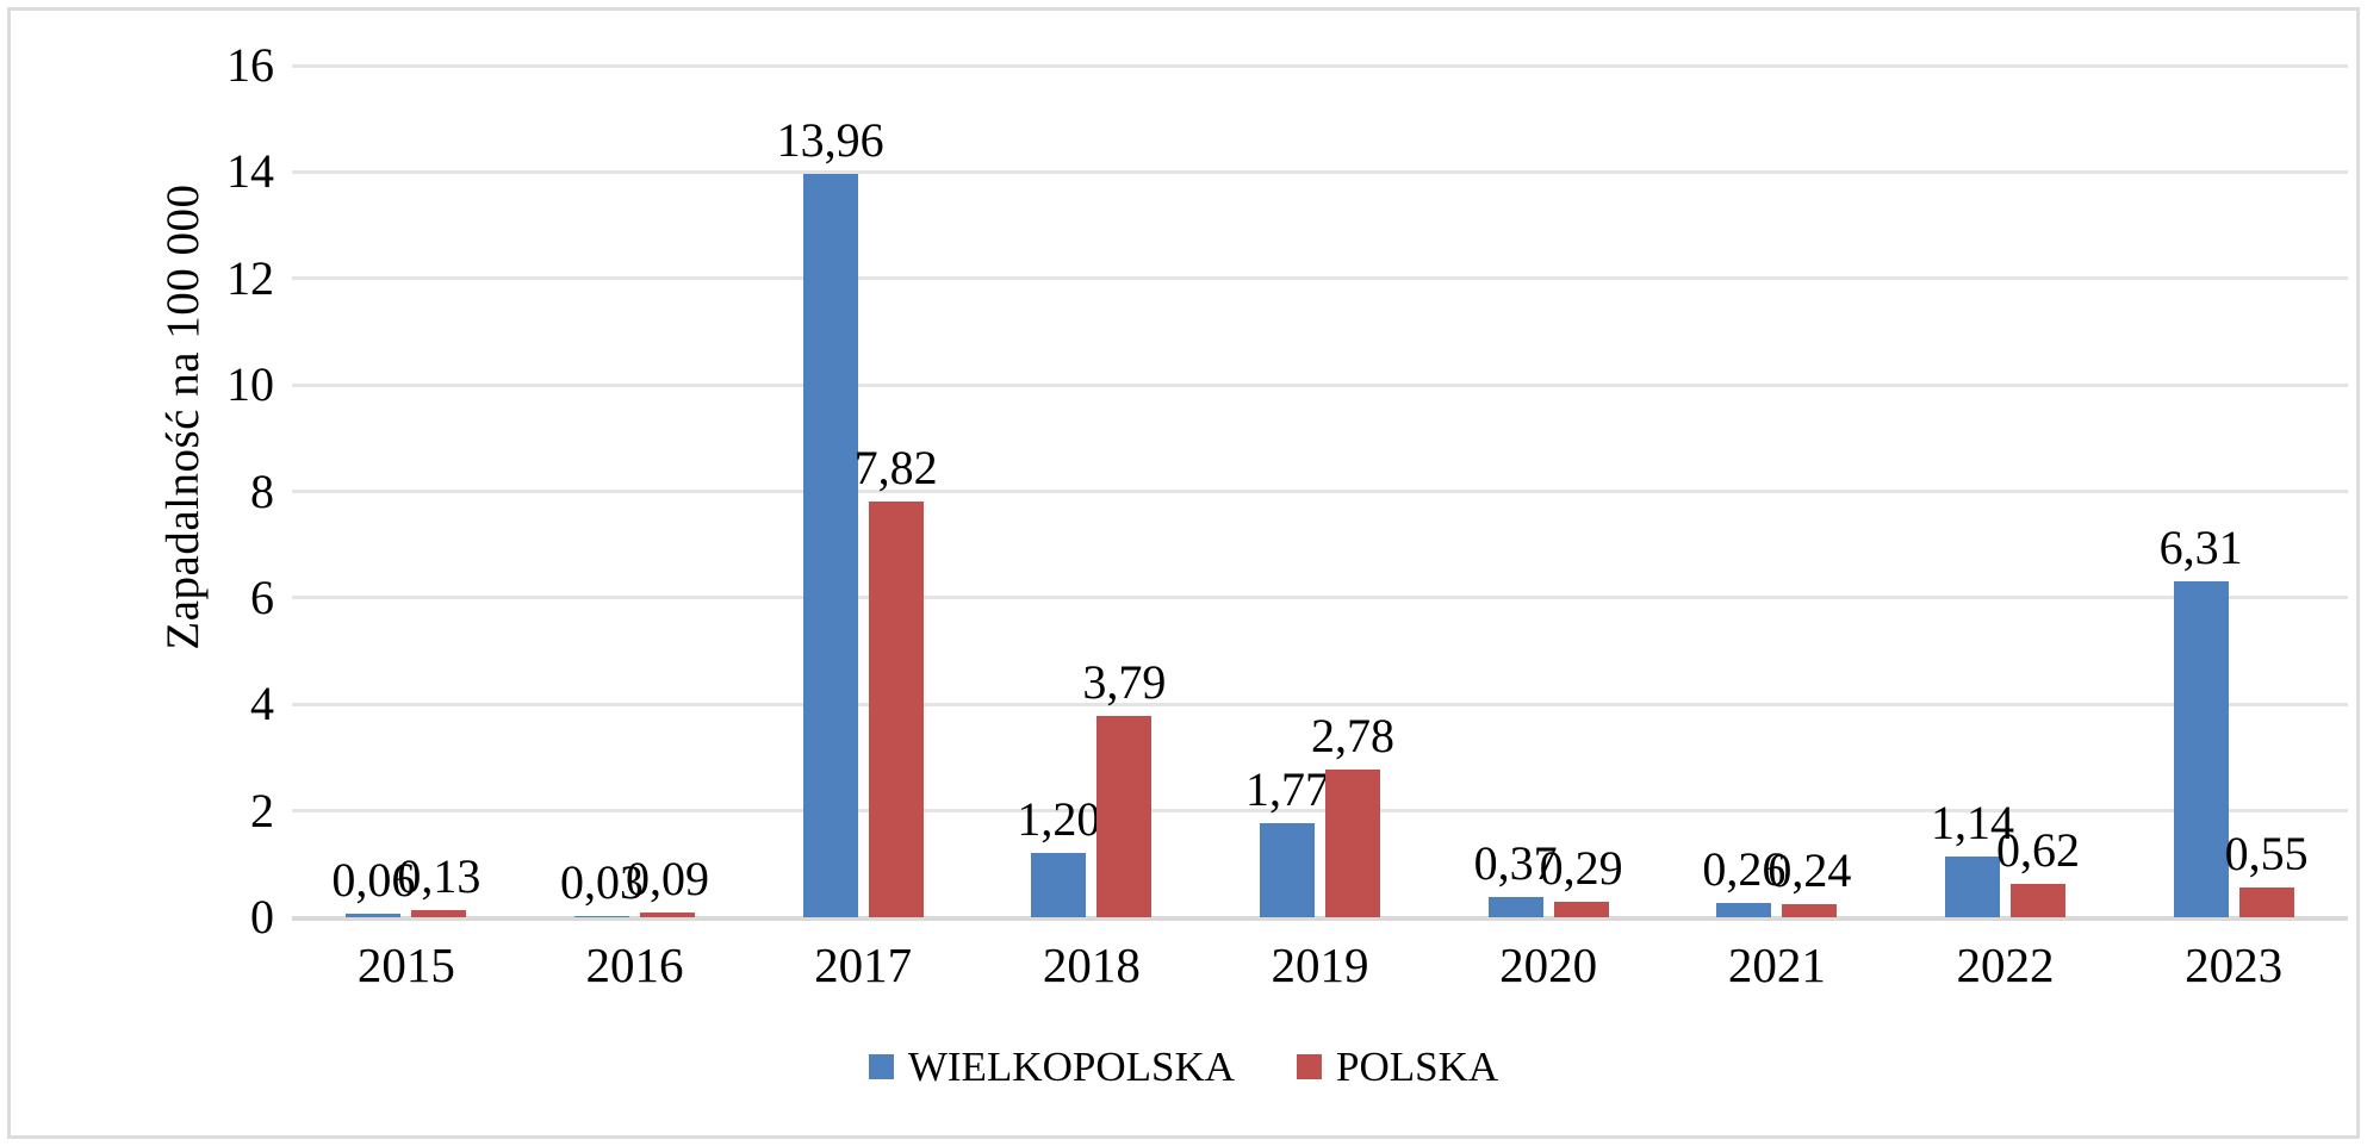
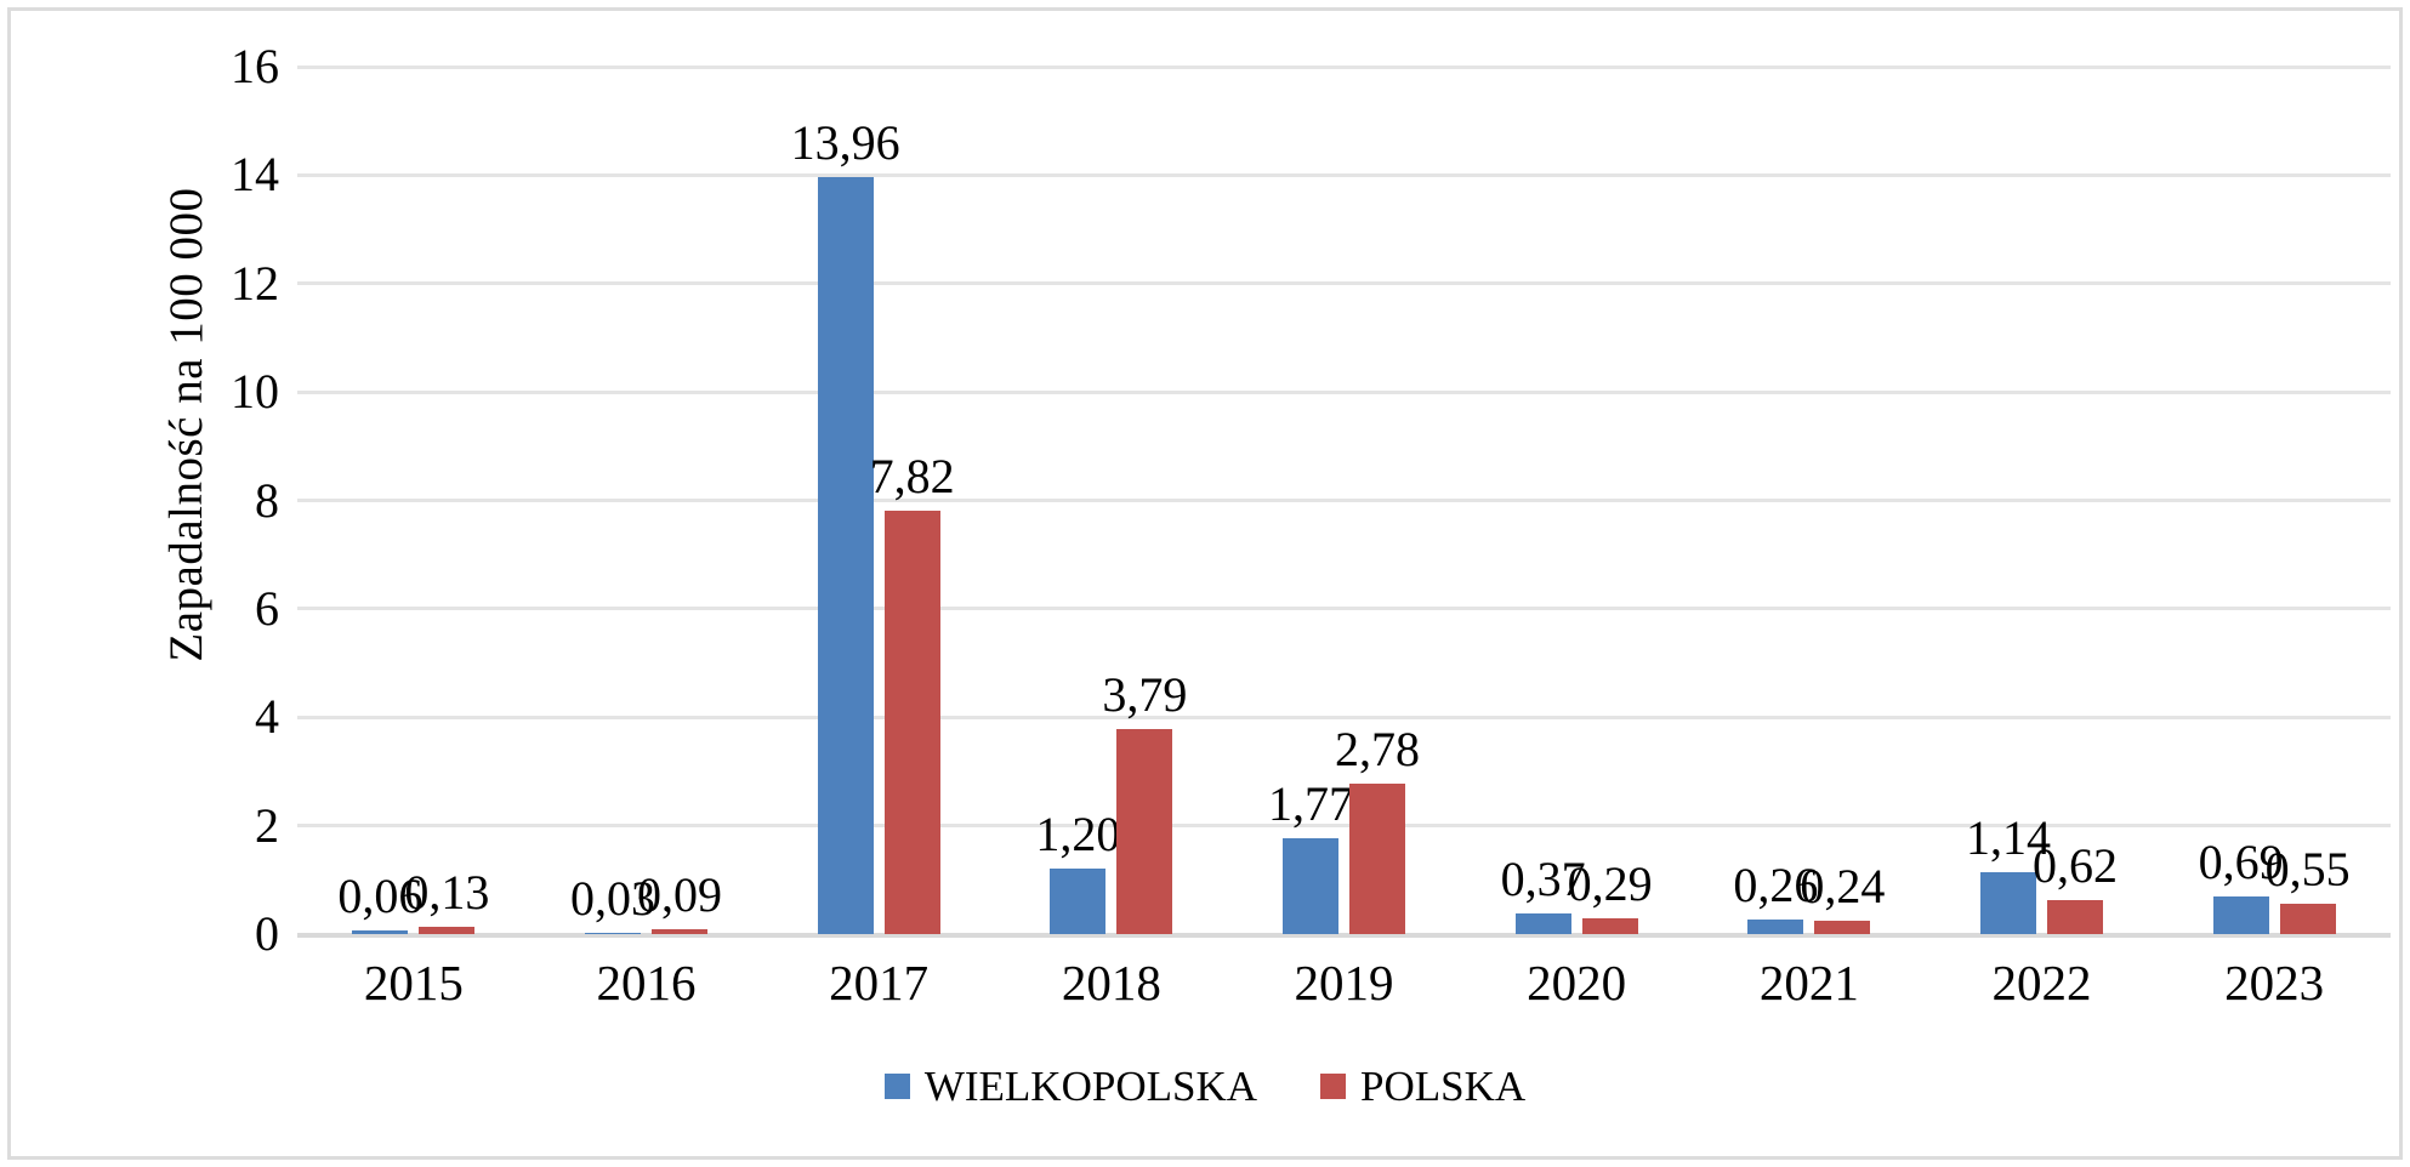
WIELKOPOLSKA/2023: 6,31 -> 0,69
